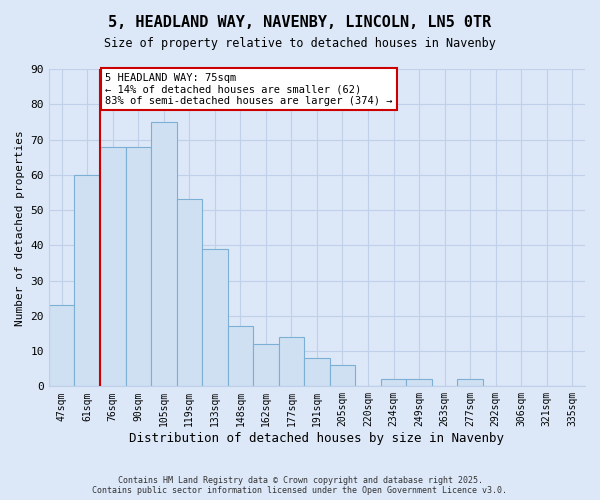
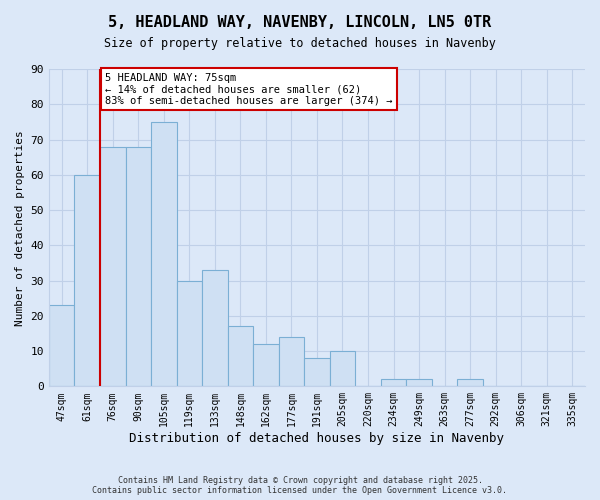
119sqm: 53 -> 30
133sqm: 39 -> 33
205sqm: 6 -> 10
